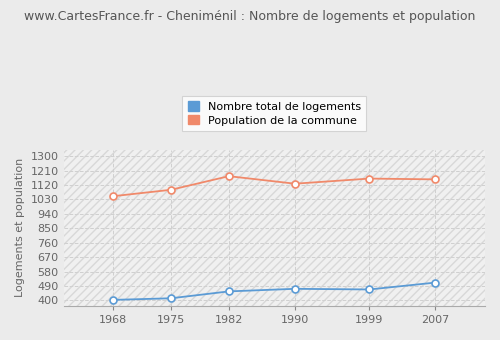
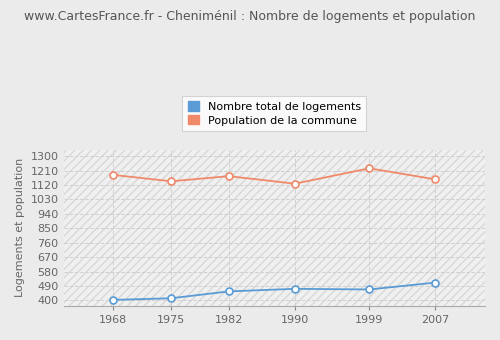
Population de la commune/1968: 1050 -> 1180
Population de la commune/1975: 1090 -> 1140
Population de la commune/1999: 1160 -> 1220
